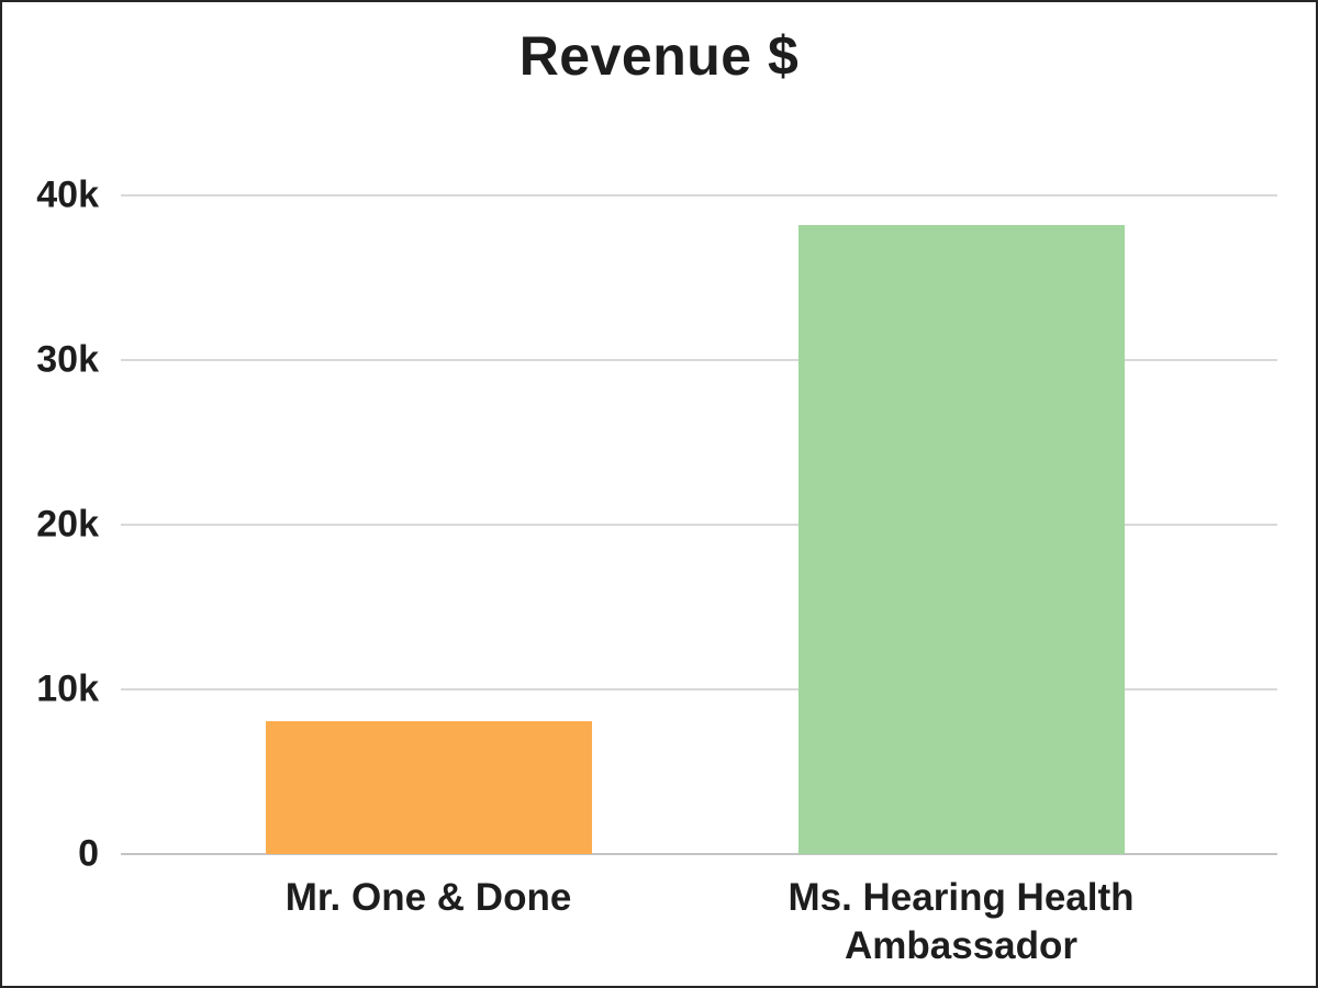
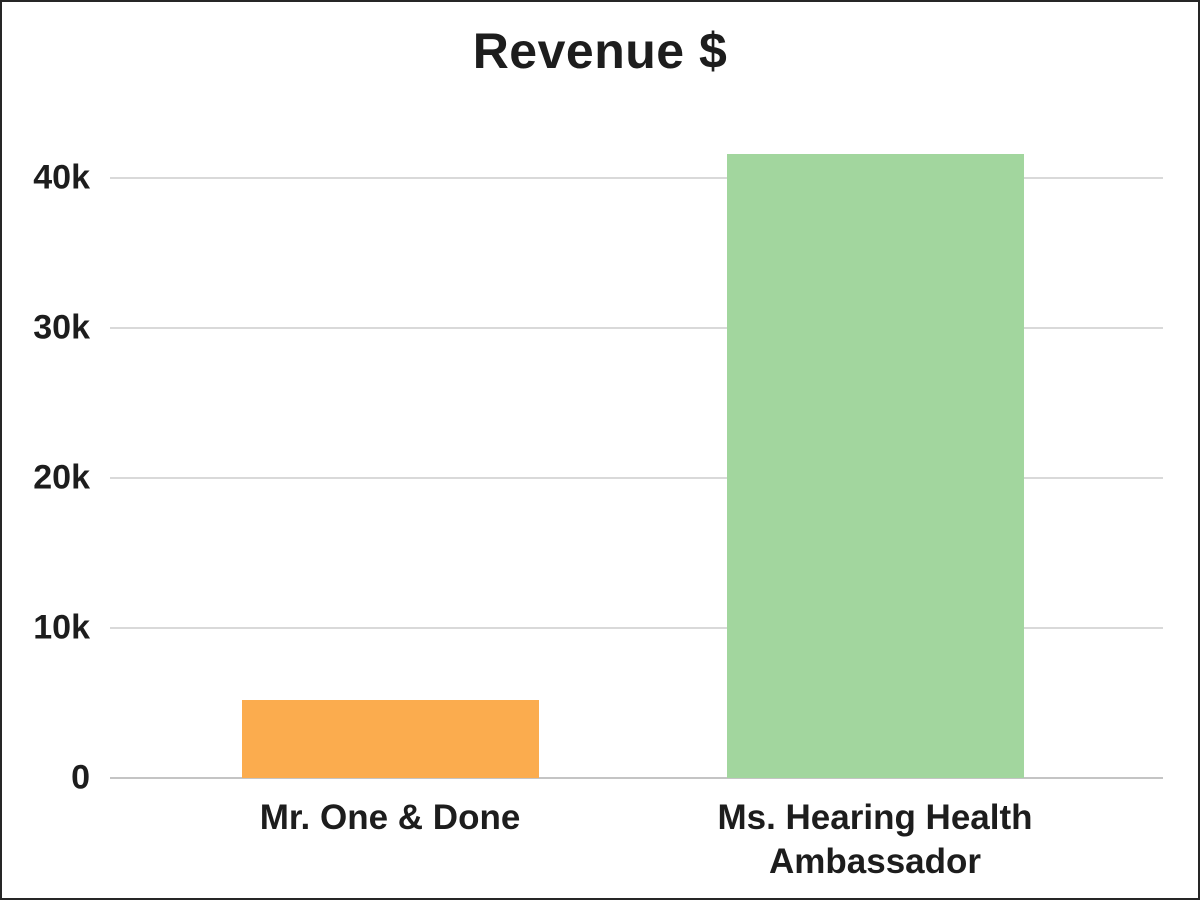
Mr. One & Done: 8.1k -> 5.2k
Ms. Hearing Health Ambassador: 38.2k -> 41.6k
